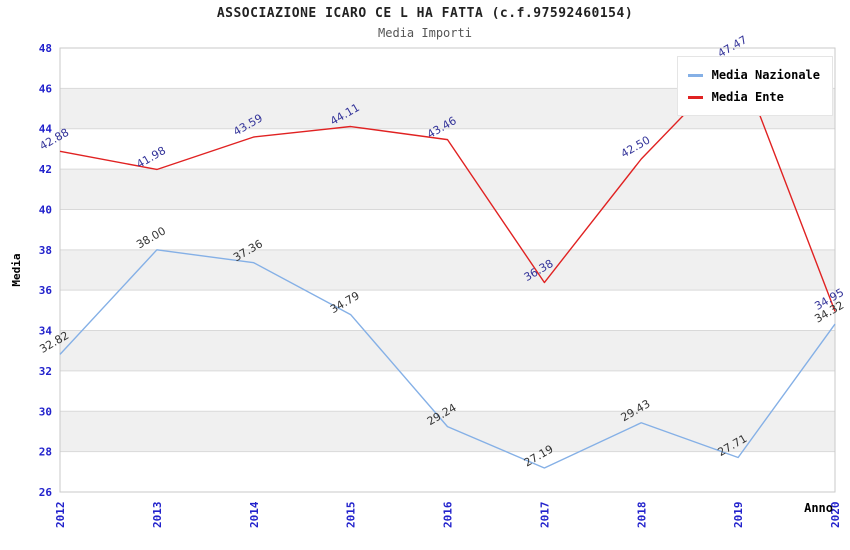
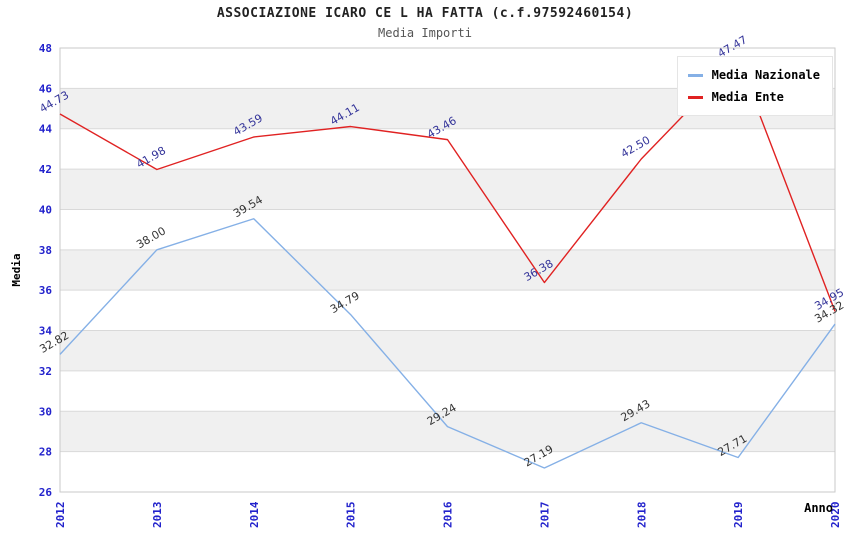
Media Ente/2012: 42.88 -> 44.73
Media Nazionale/2014: 37.36 -> 39.54
